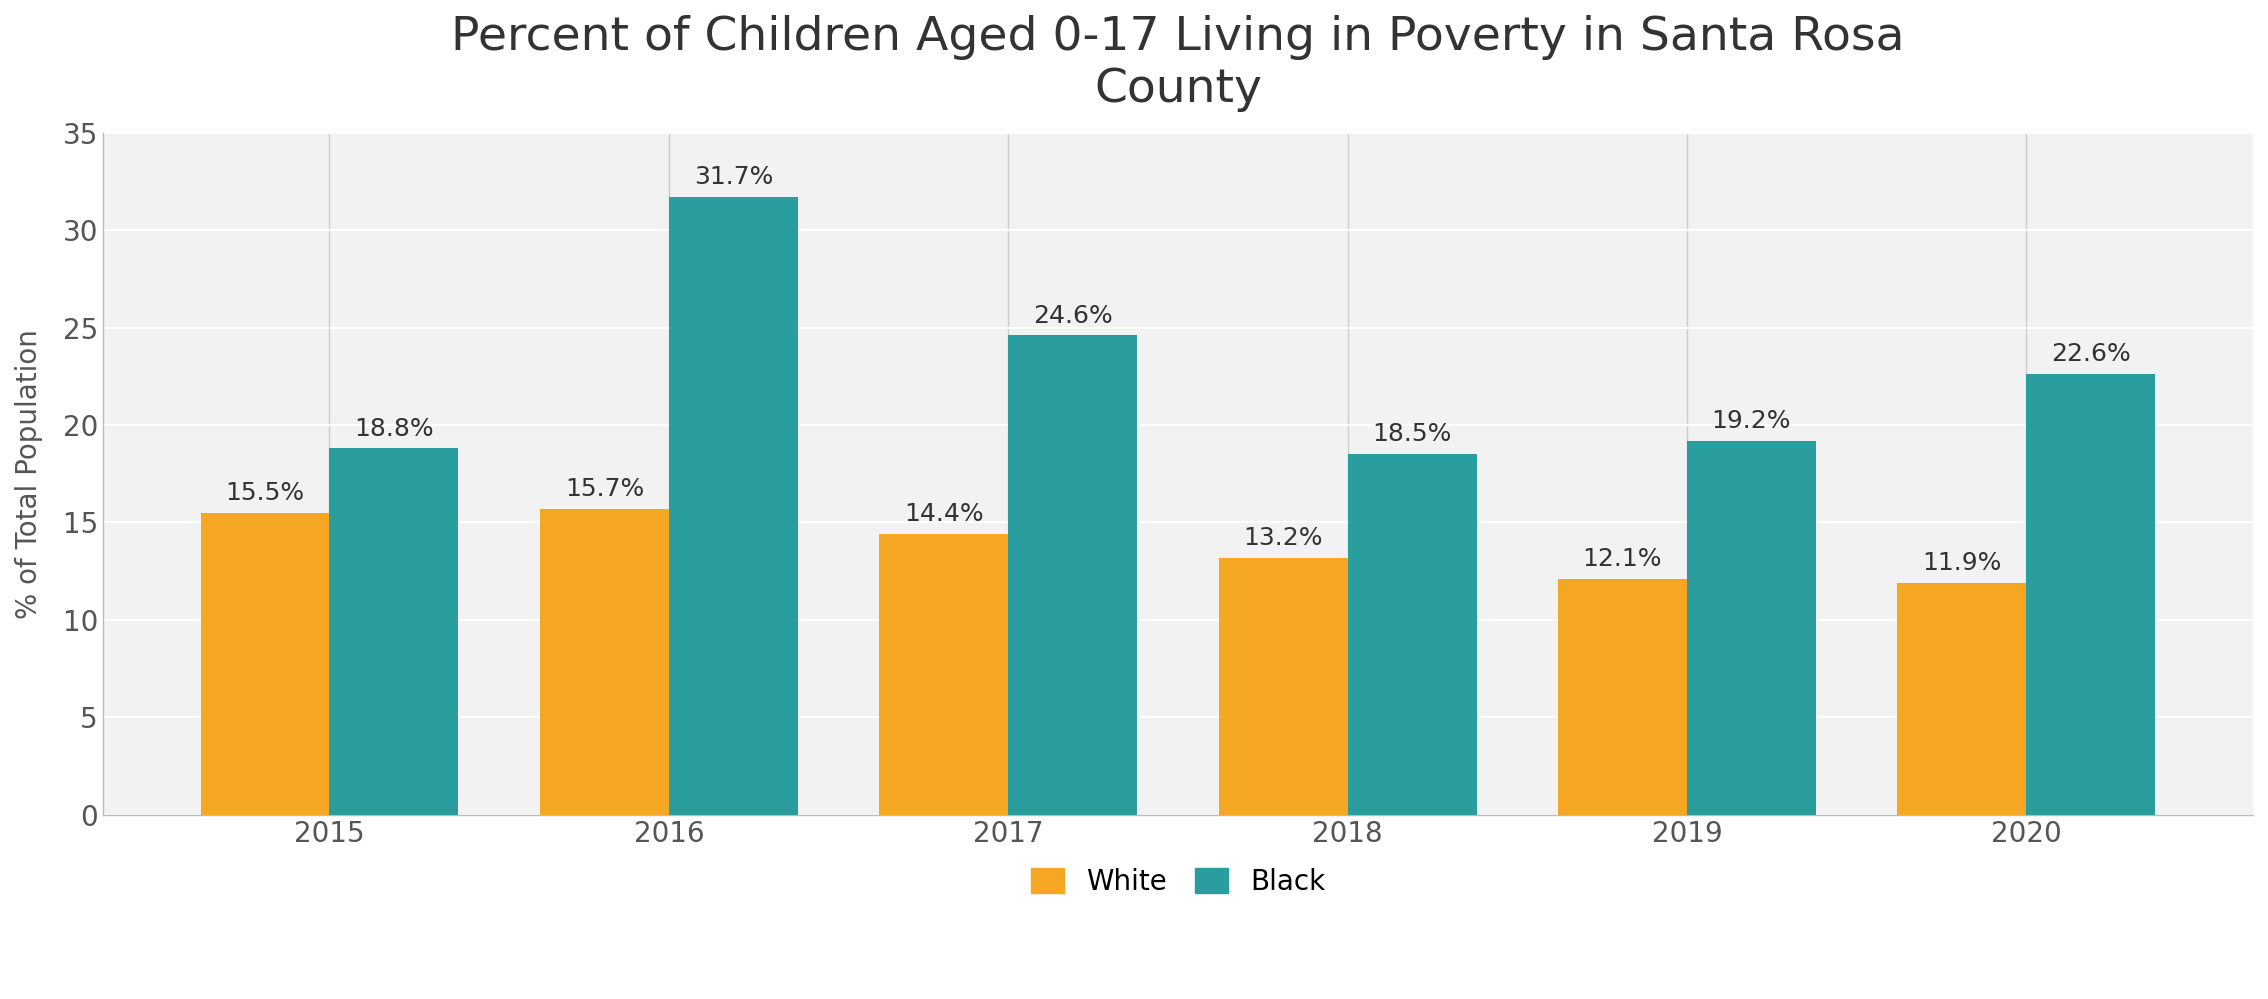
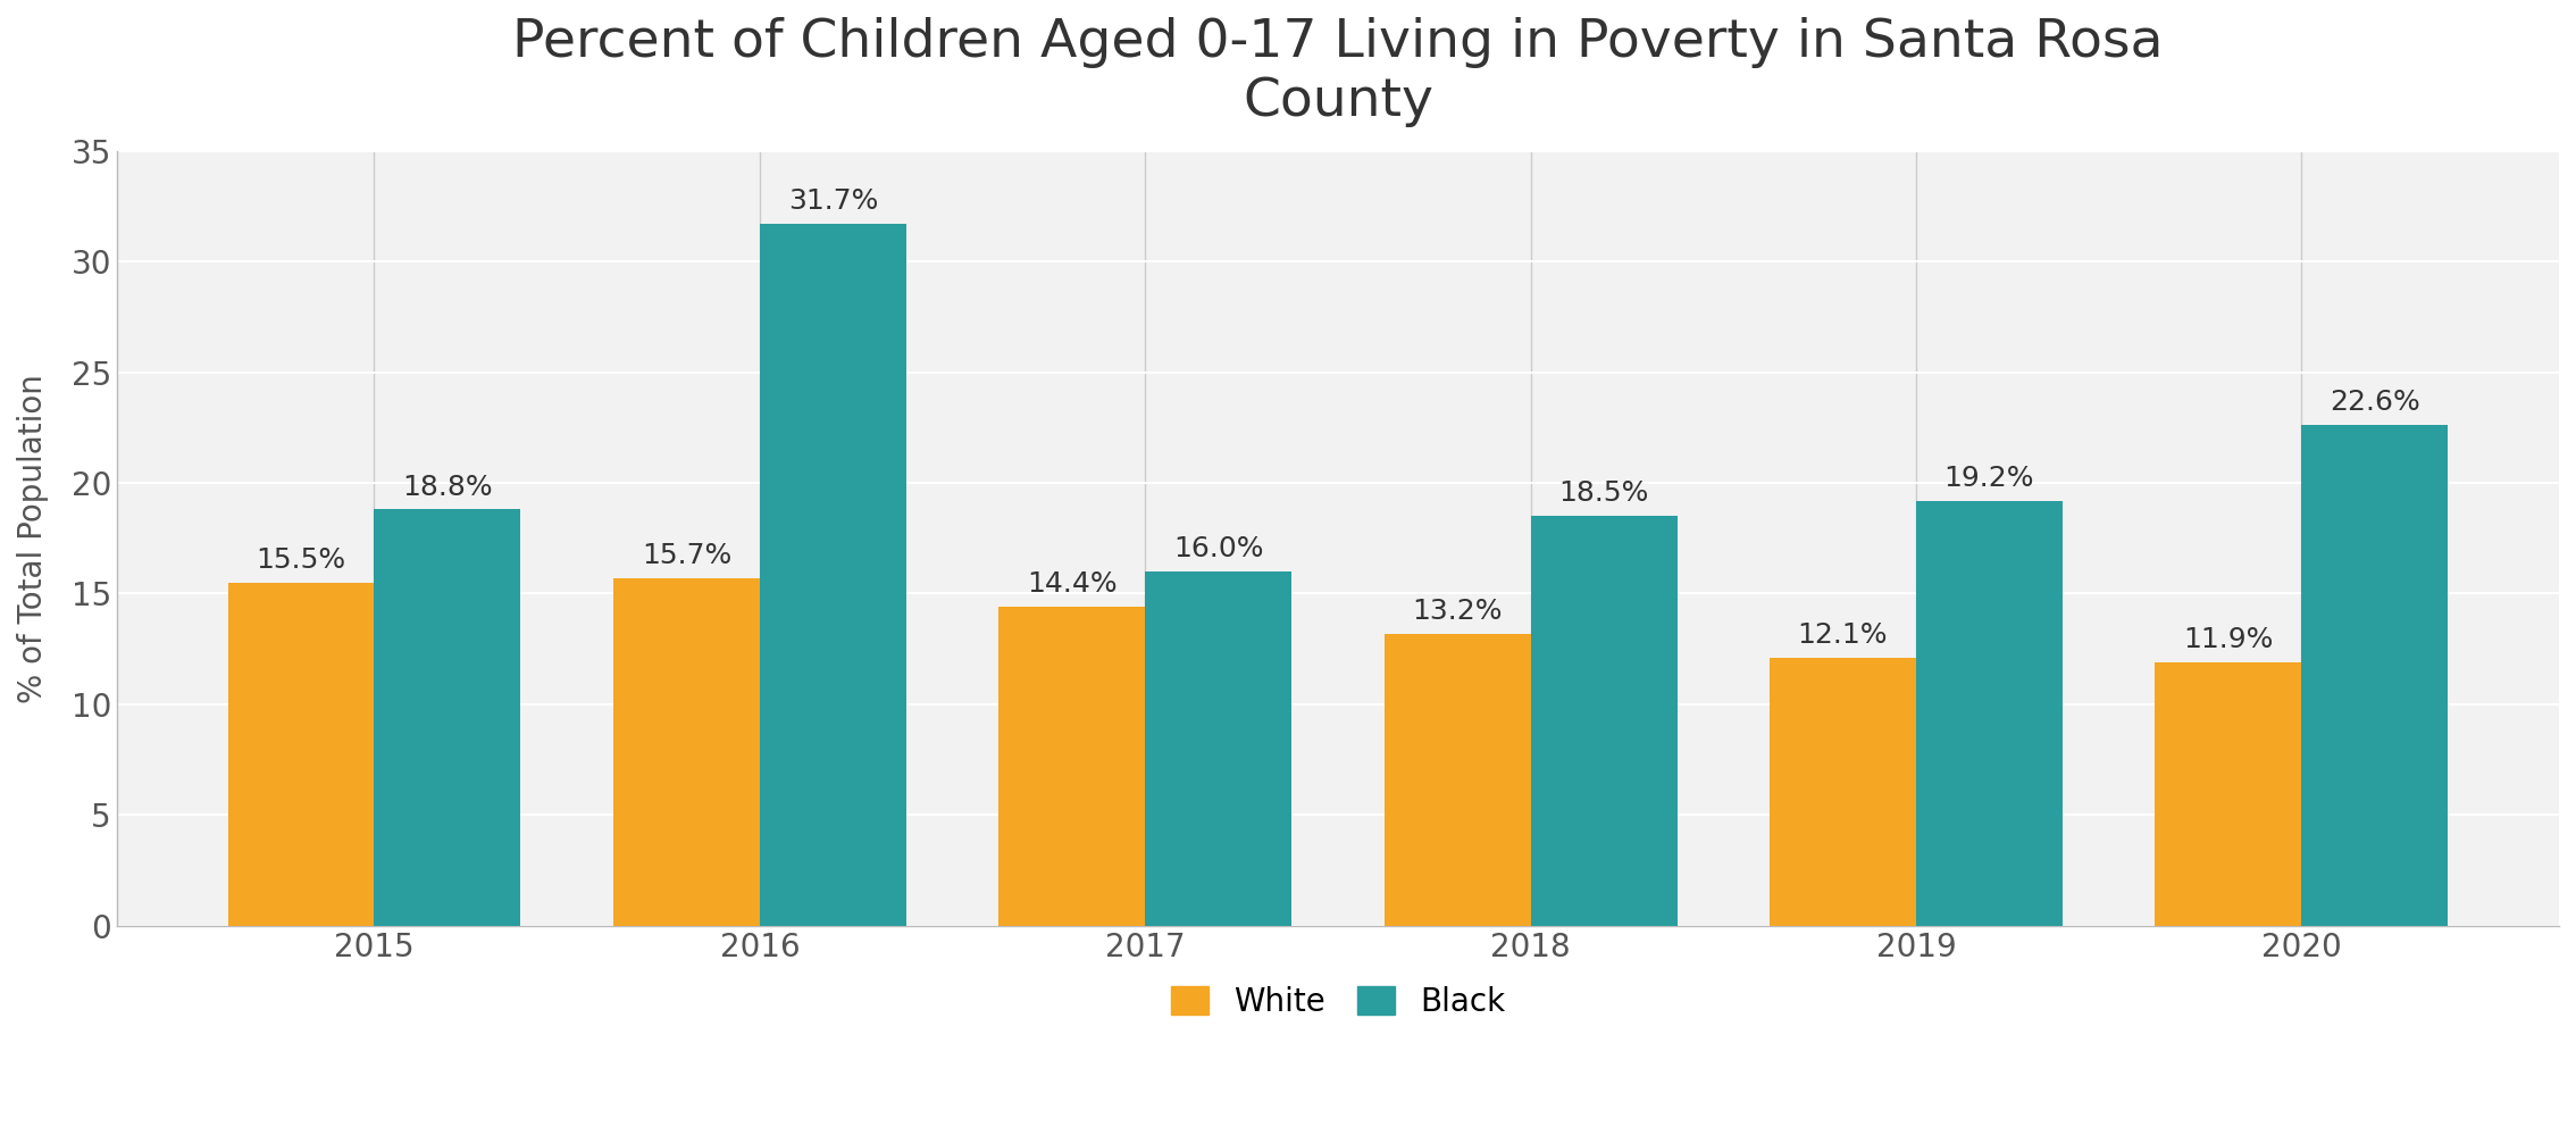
Black/2017: 24.6% -> 16.0%
